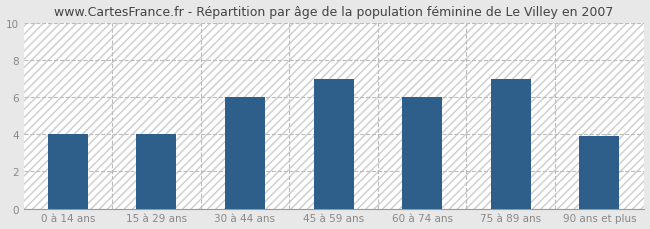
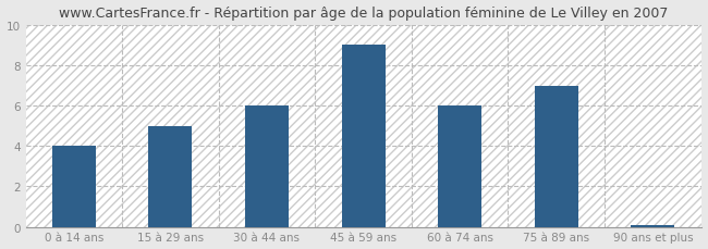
15 à 29 ans: 4.0 -> 5.0
45 à 59 ans: 7.0 -> 9.0
90 ans et plus: 3.9 -> 0.1
